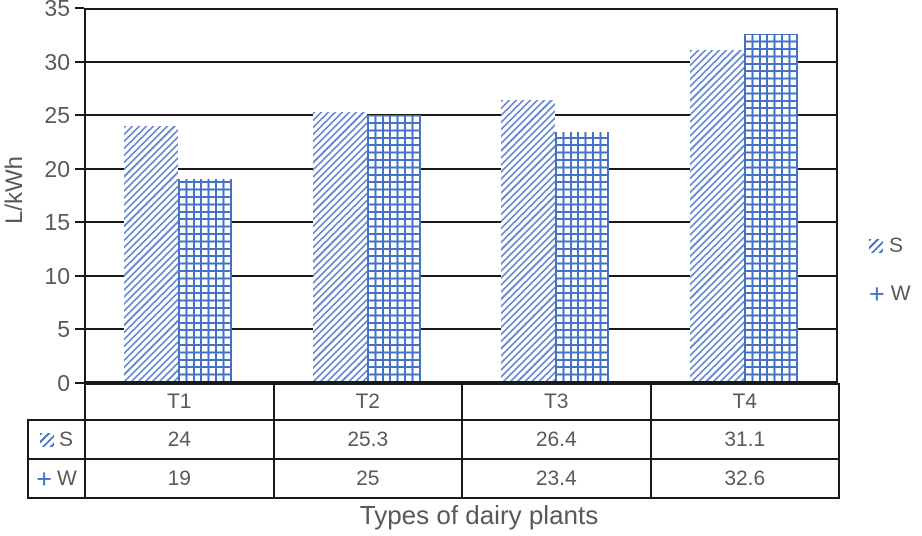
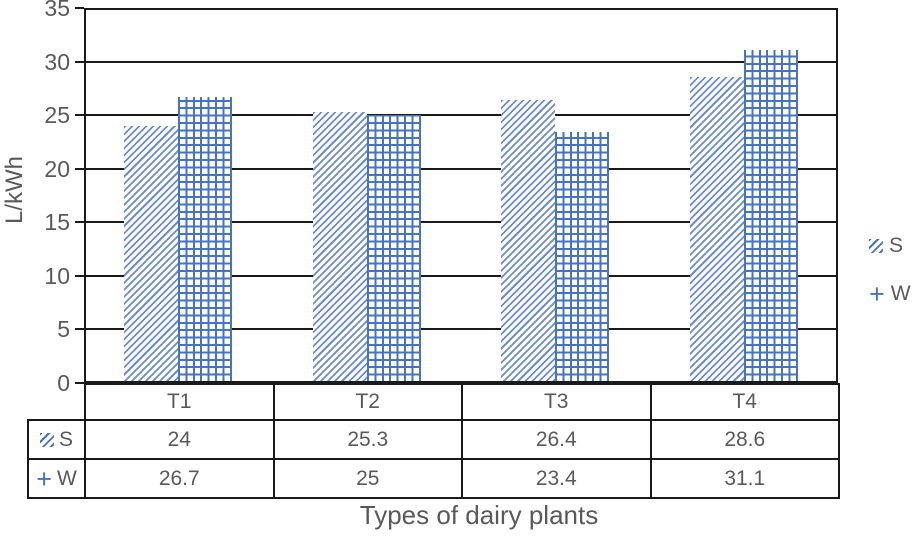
W/T1: 19 -> 26.7
S/T4: 31.1 -> 28.6
W/T4: 32.6 -> 31.1
